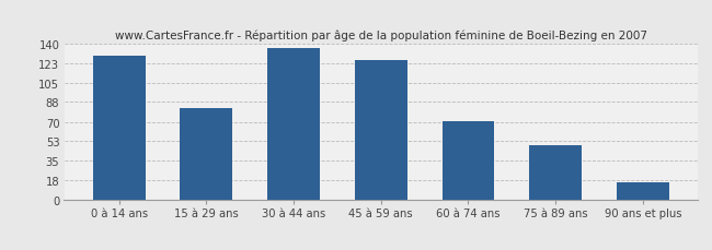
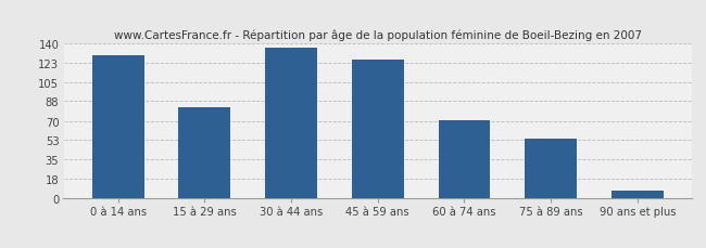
75 à 89 ans: 49 -> 54
90 ans et plus: 16 -> 7
